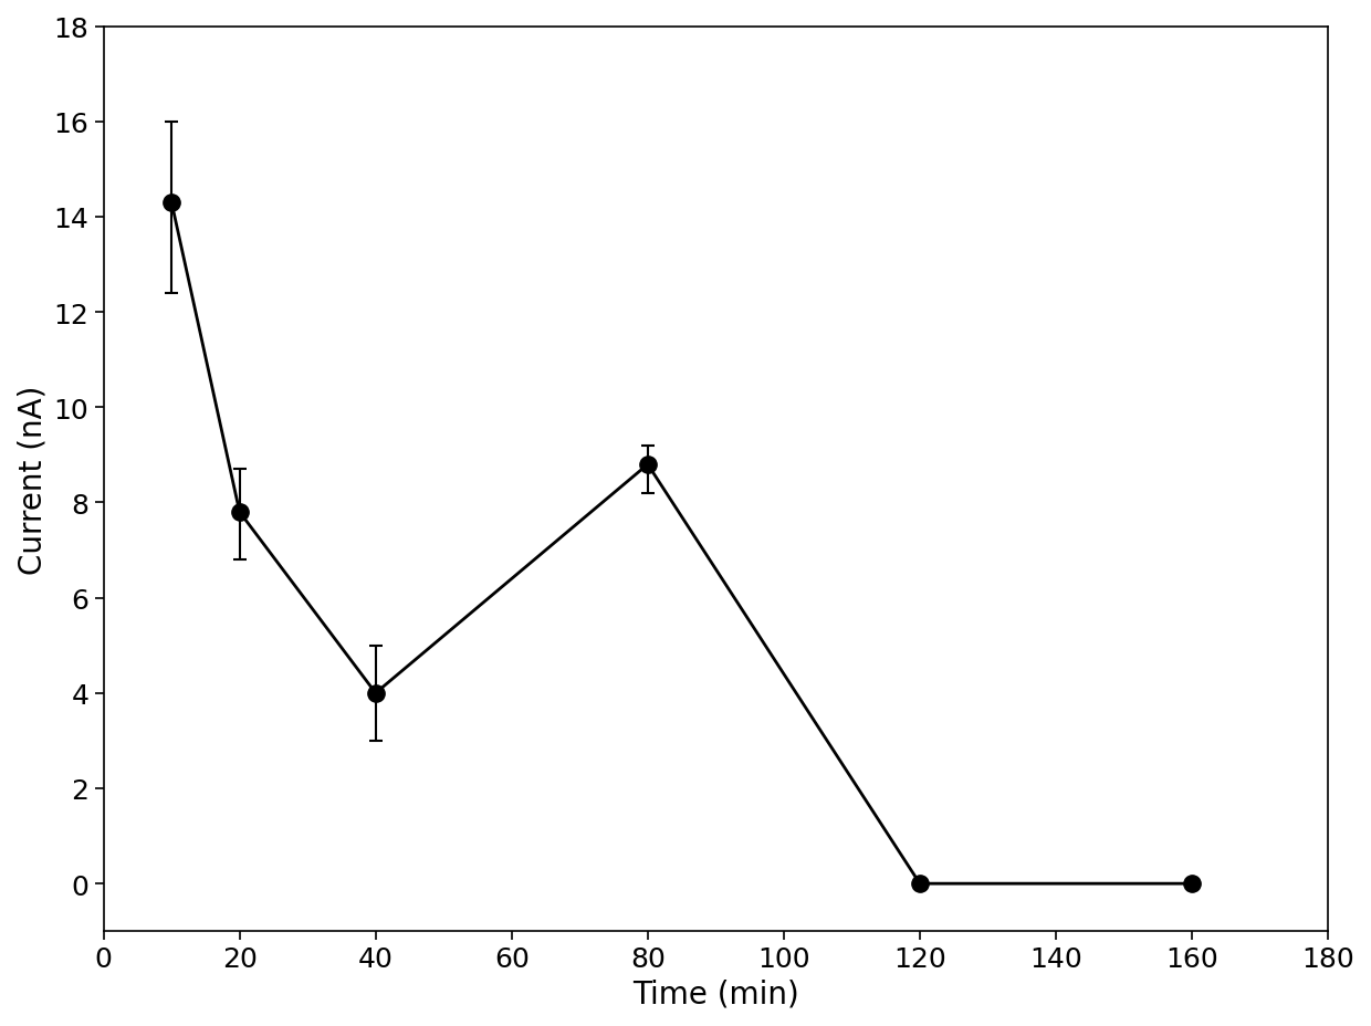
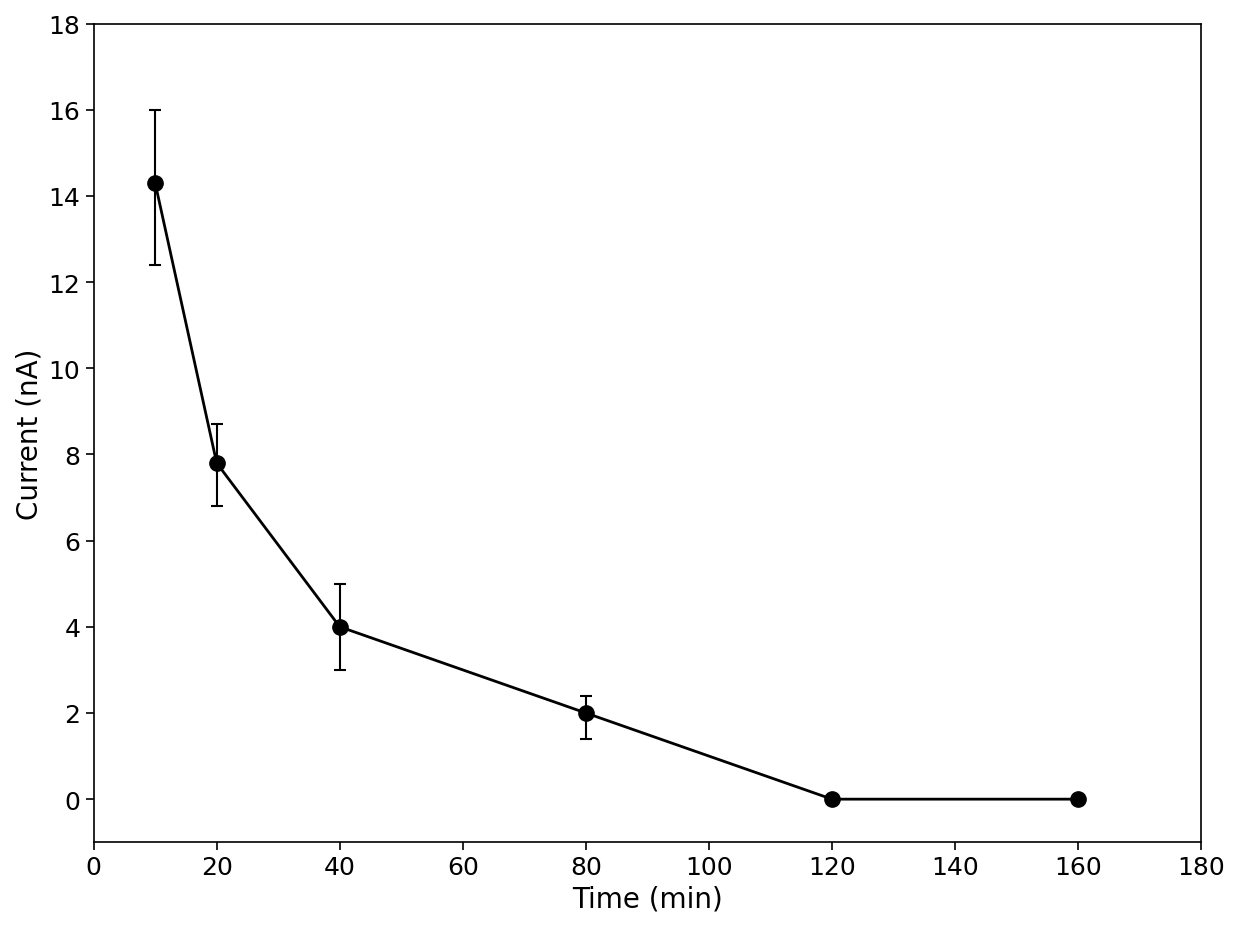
80: 8.8 -> 2.0
